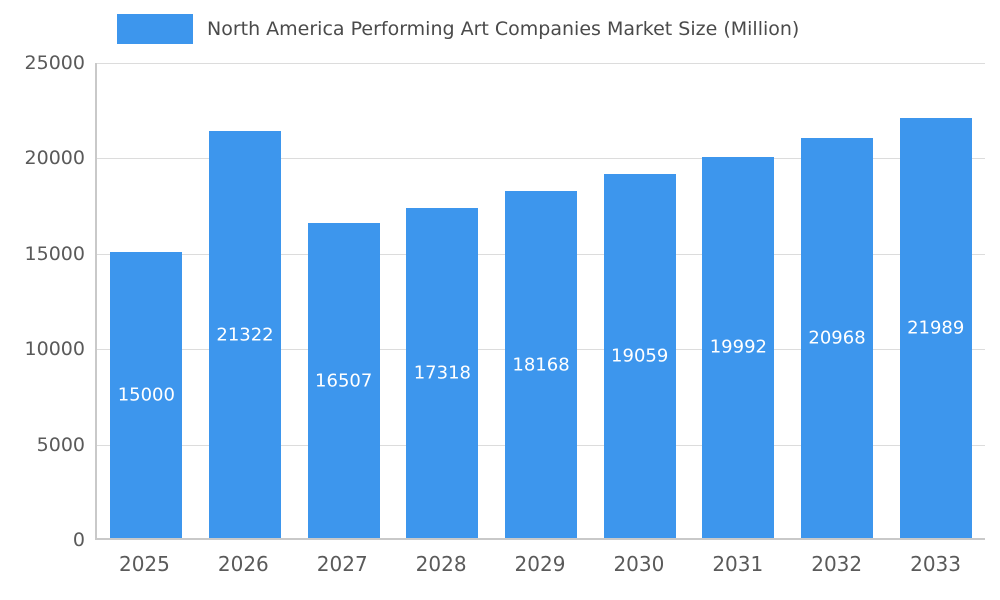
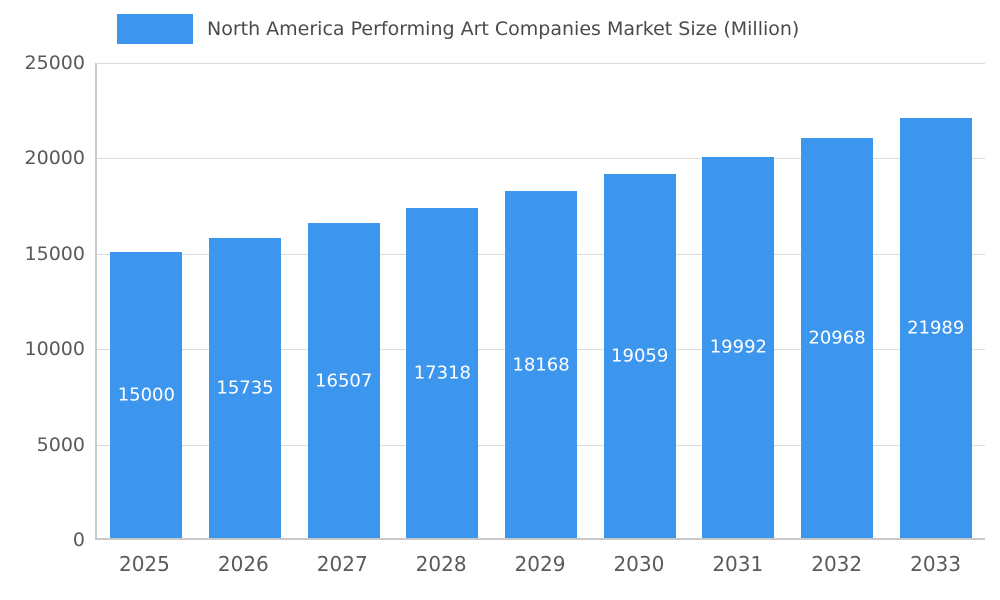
2026: 21322 -> 15735
